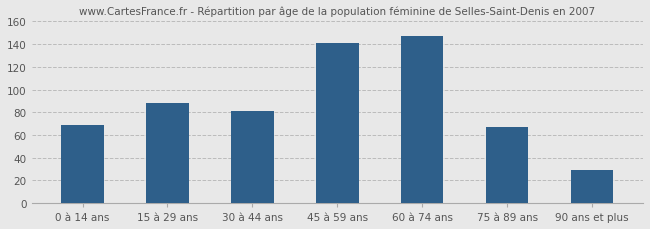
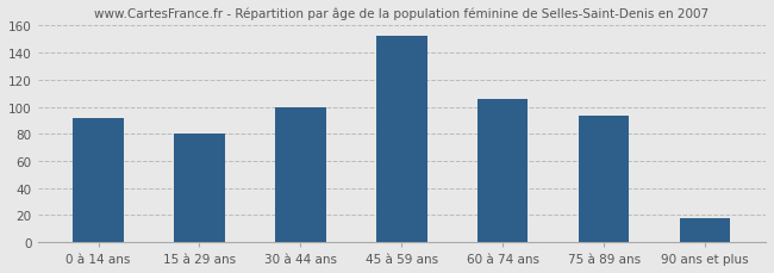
0 à 14 ans: 69 -> 92
15 à 29 ans: 88 -> 80
30 à 44 ans: 81 -> 100
45 à 59 ans: 141 -> 152
60 à 74 ans: 147 -> 106
75 à 89 ans: 67 -> 93
90 ans et plus: 29 -> 18
